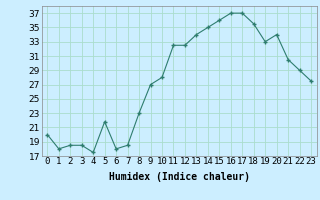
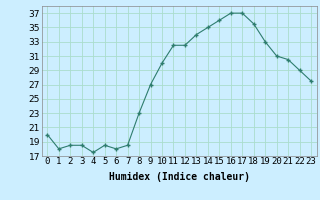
5: 21.8 -> 18.5
10: 28.0 -> 30.0
20: 34.0 -> 31.0
